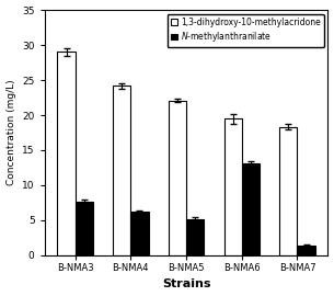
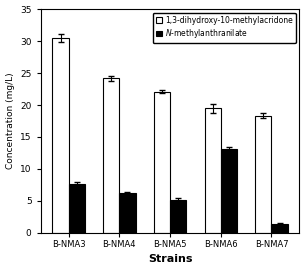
1,3-dihydroxy-10-methylacridone/B-NMA3: 29.0 -> 30.5
